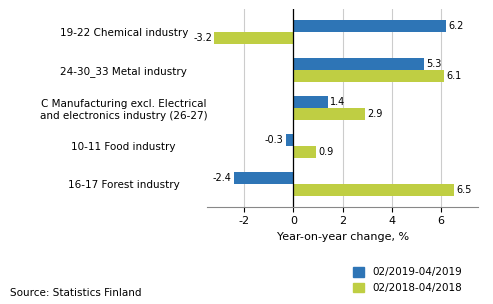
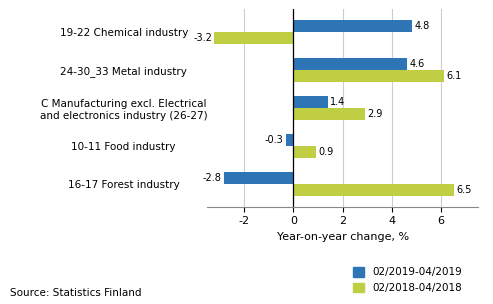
02/2019-04/2019/19-22 Chemical industry: 6.2 -> 4.8
02/2019-04/2019/24-30_33 Metal industry: 5.3 -> 4.6
02/2019-04/2019/16-17 Forest industry: -2.4 -> -2.8
